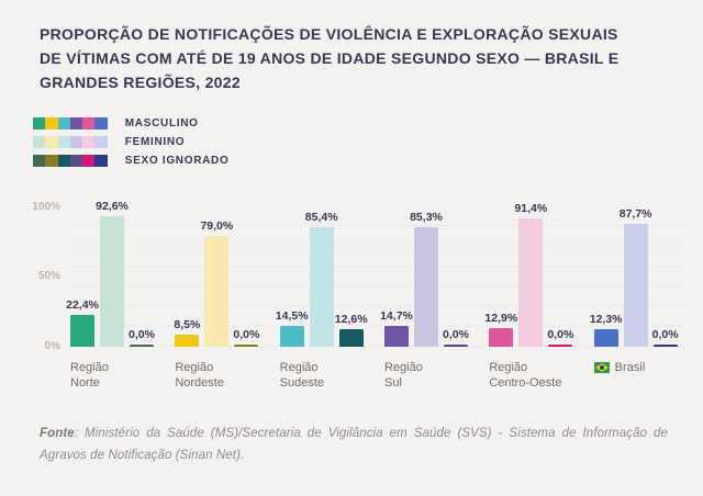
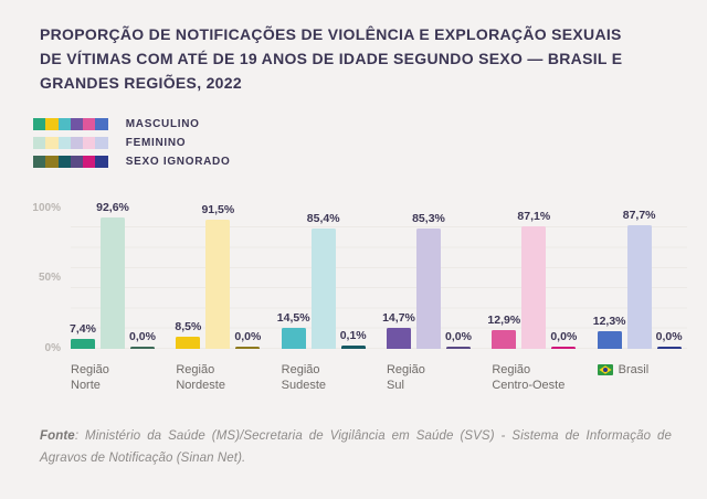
MASCULINO/Região Norte: 22,4% -> 7,4%
FEMININO/Região Nordeste: 79,0% -> 91,5%
SEXO IGNORADO/Região Sudeste: 12,6% -> 0,1%
FEMININO/Região Centro-Oeste: 91,4% -> 87,1%
